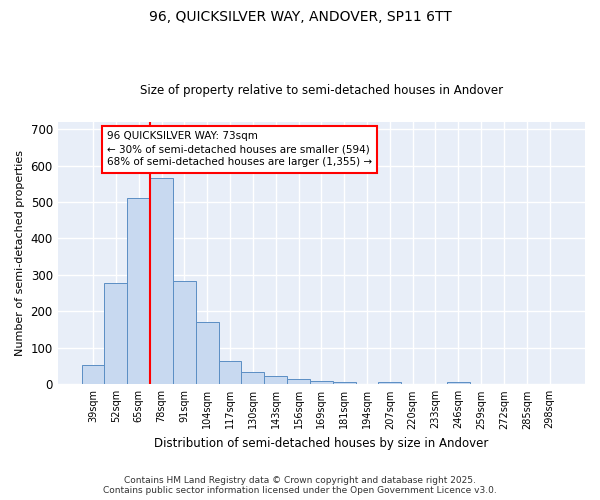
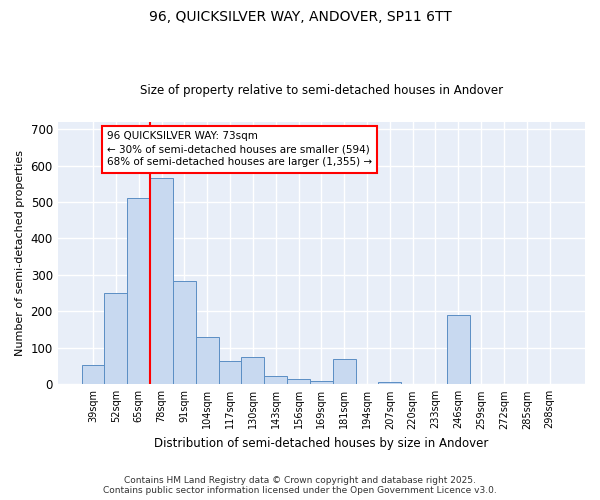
52sqm: 278 -> 250
104sqm: 170 -> 130
130sqm: 33 -> 75
181sqm: 5 -> 70
246sqm: 5 -> 190
